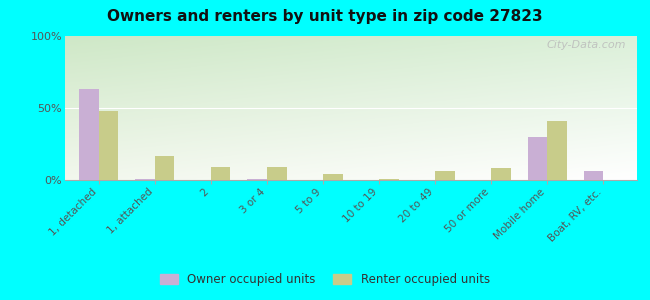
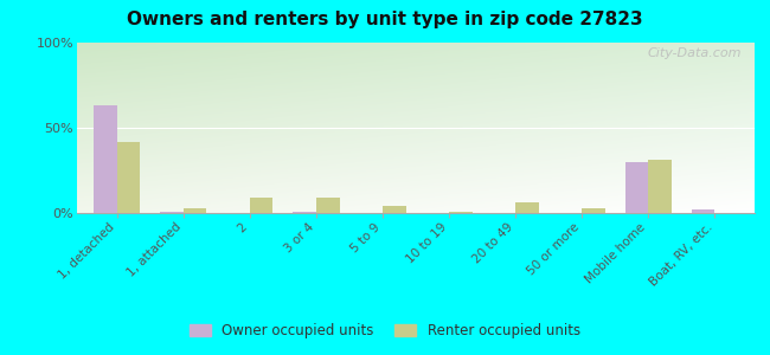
Renter occupied units/1, detached: 48% -> 42%
Renter occupied units/1, attached: 17% -> 3%
Renter occupied units/50 or more: 8% -> 3%
Renter occupied units/Mobile home: 41% -> 31%
Owner occupied units/Boat, RV, etc.: 6% -> 2%
